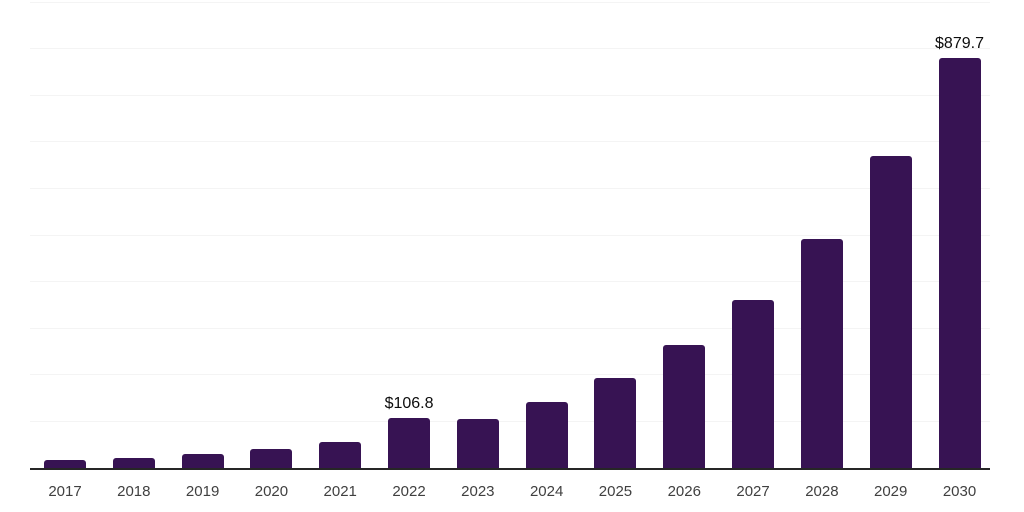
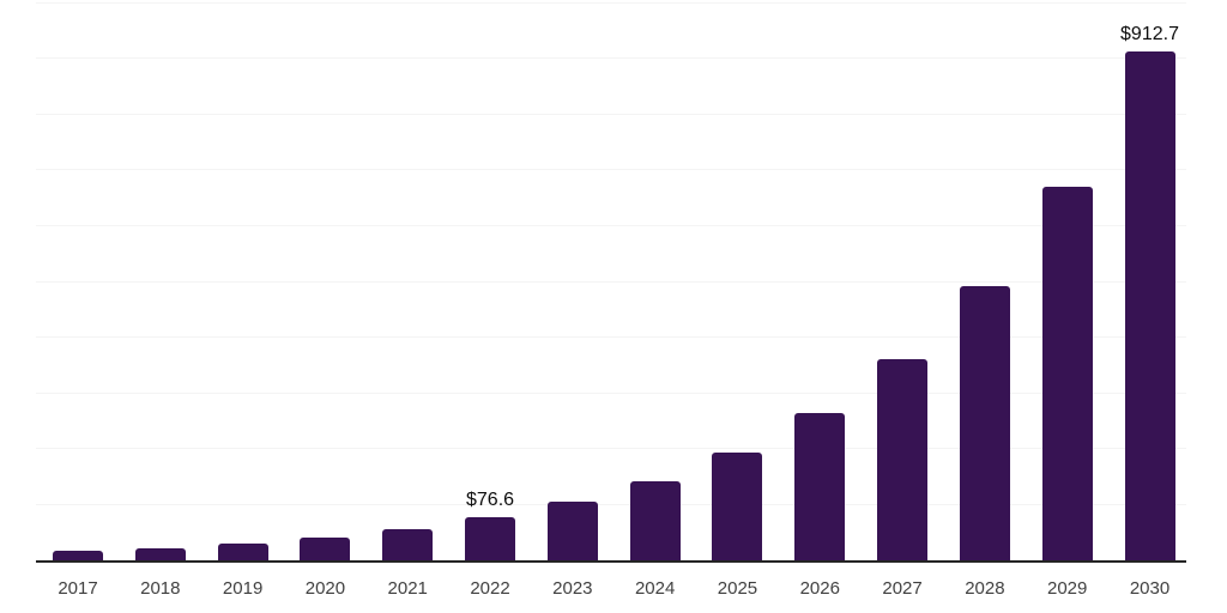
2022: $106.8 -> $76.6
2030: $879.7 -> $912.7
